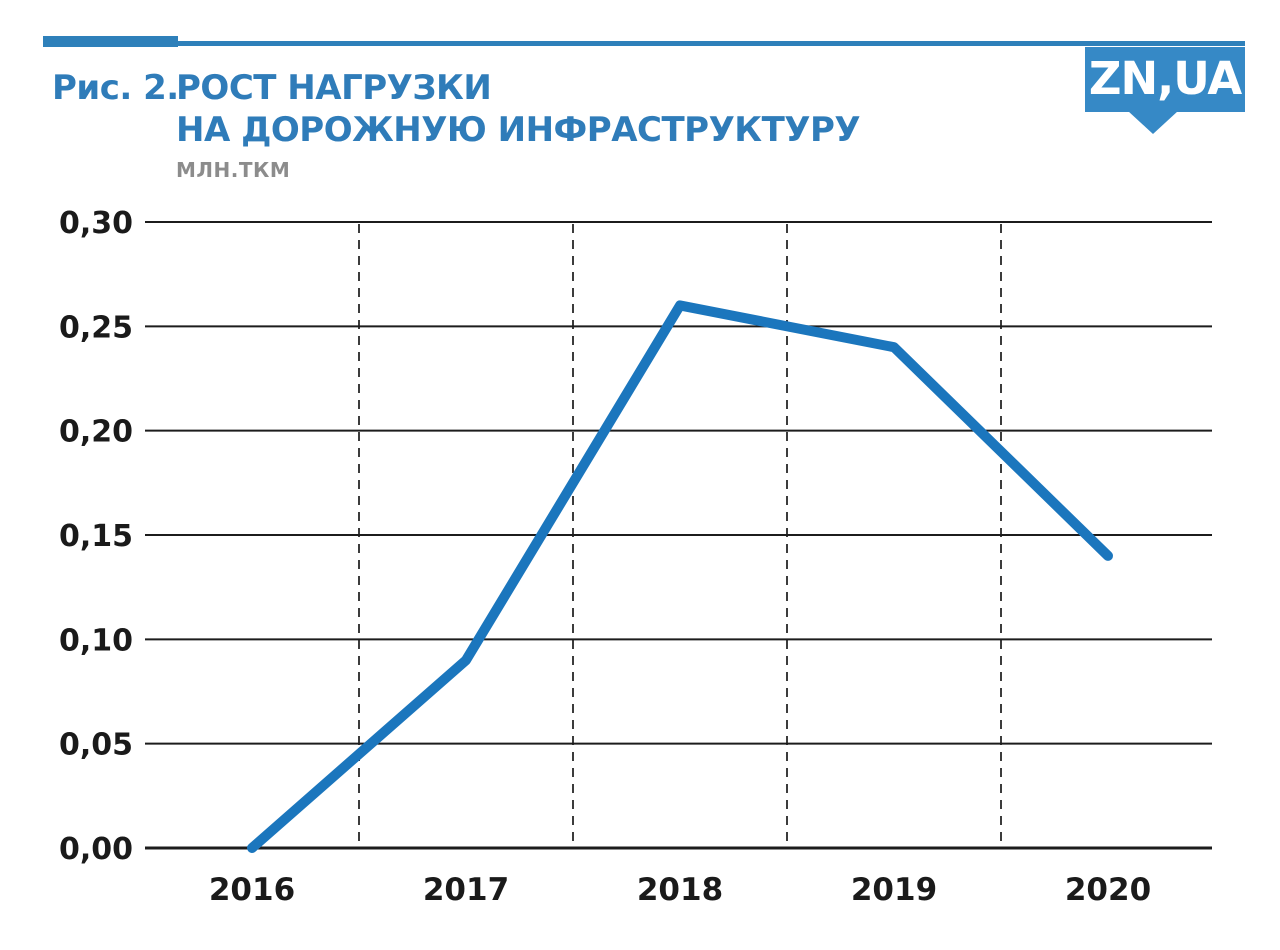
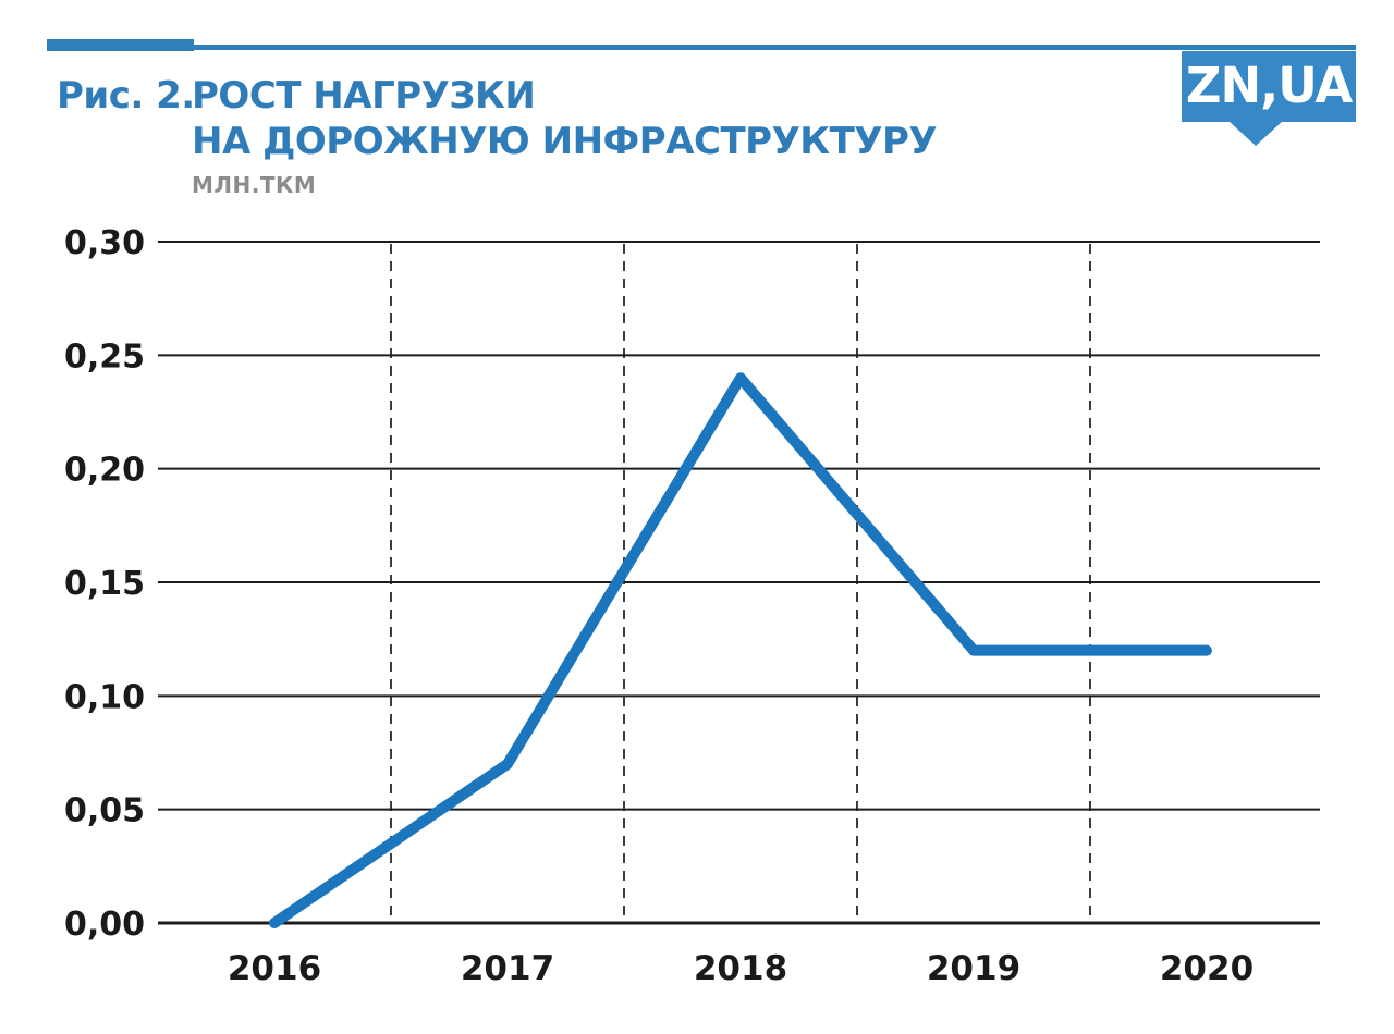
2017: 0,09 -> 0,07
2018: 0,26 -> 0,24
2019: 0,24 -> 0,12
2020: 0,14 -> 0,12
